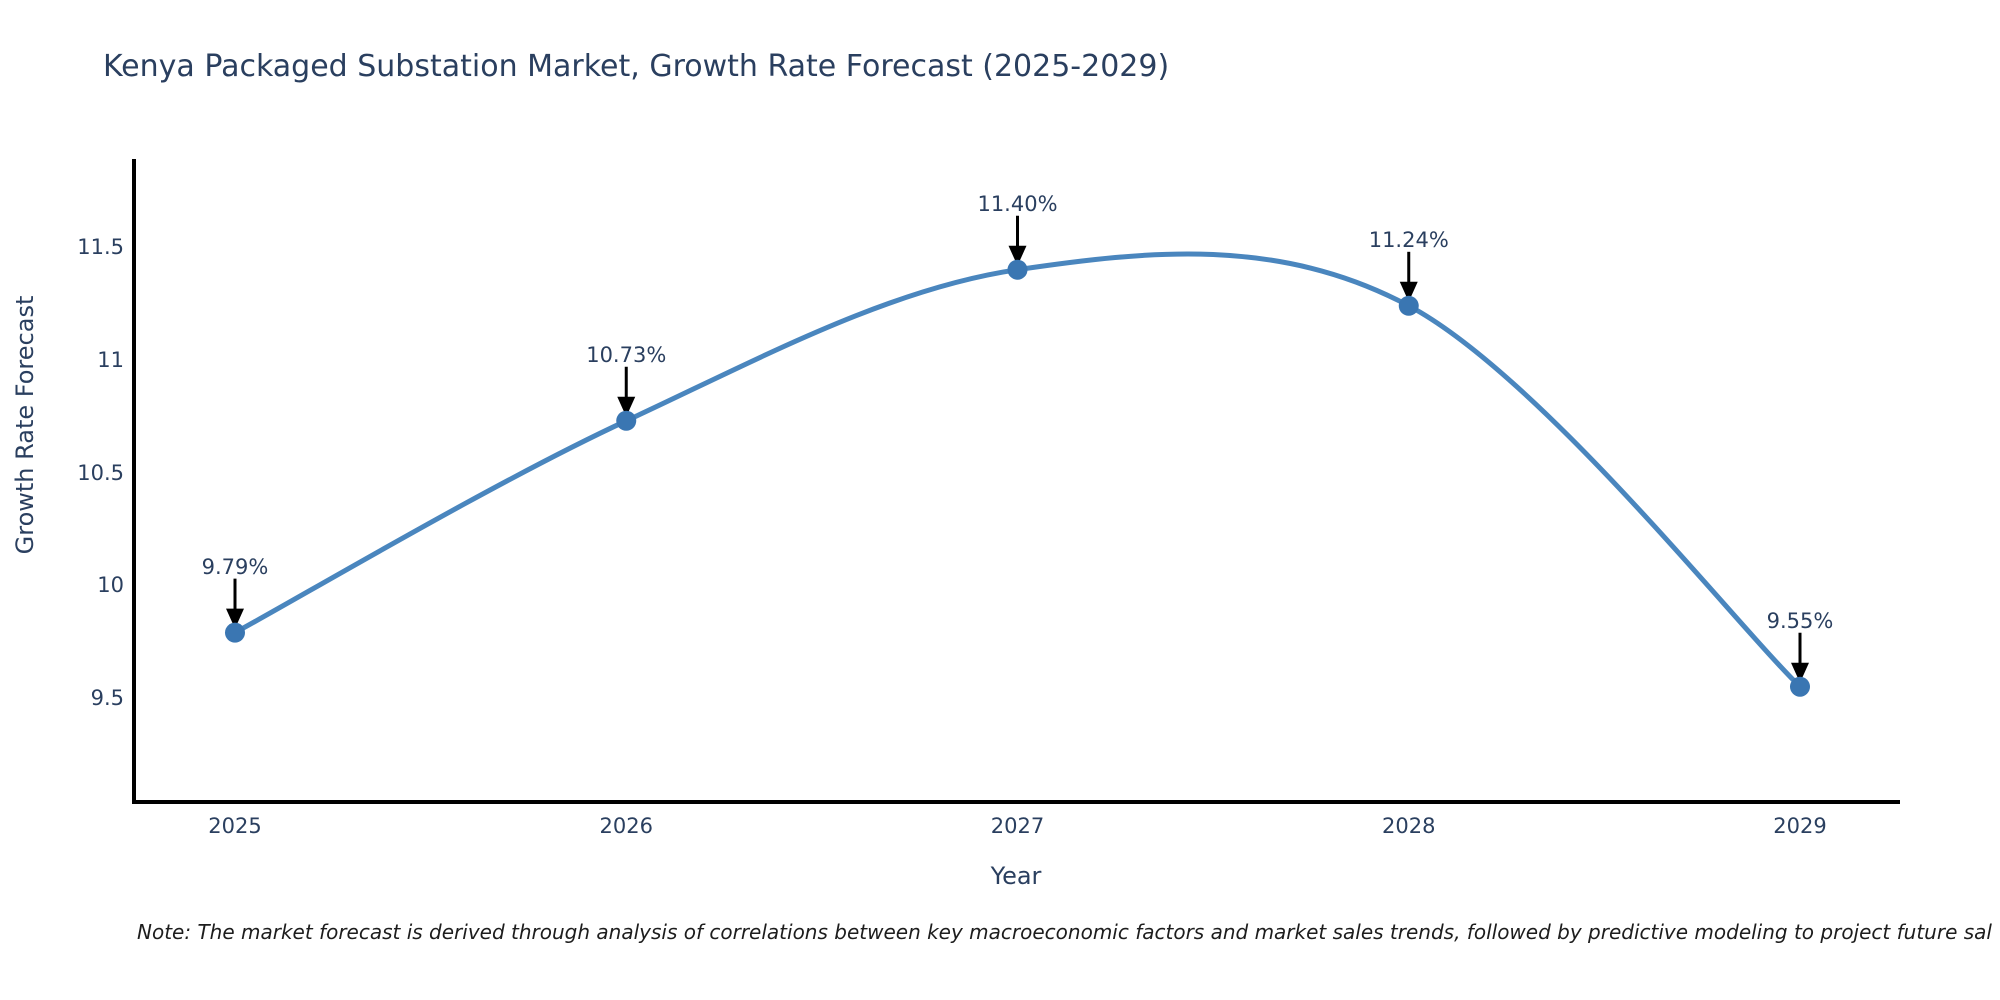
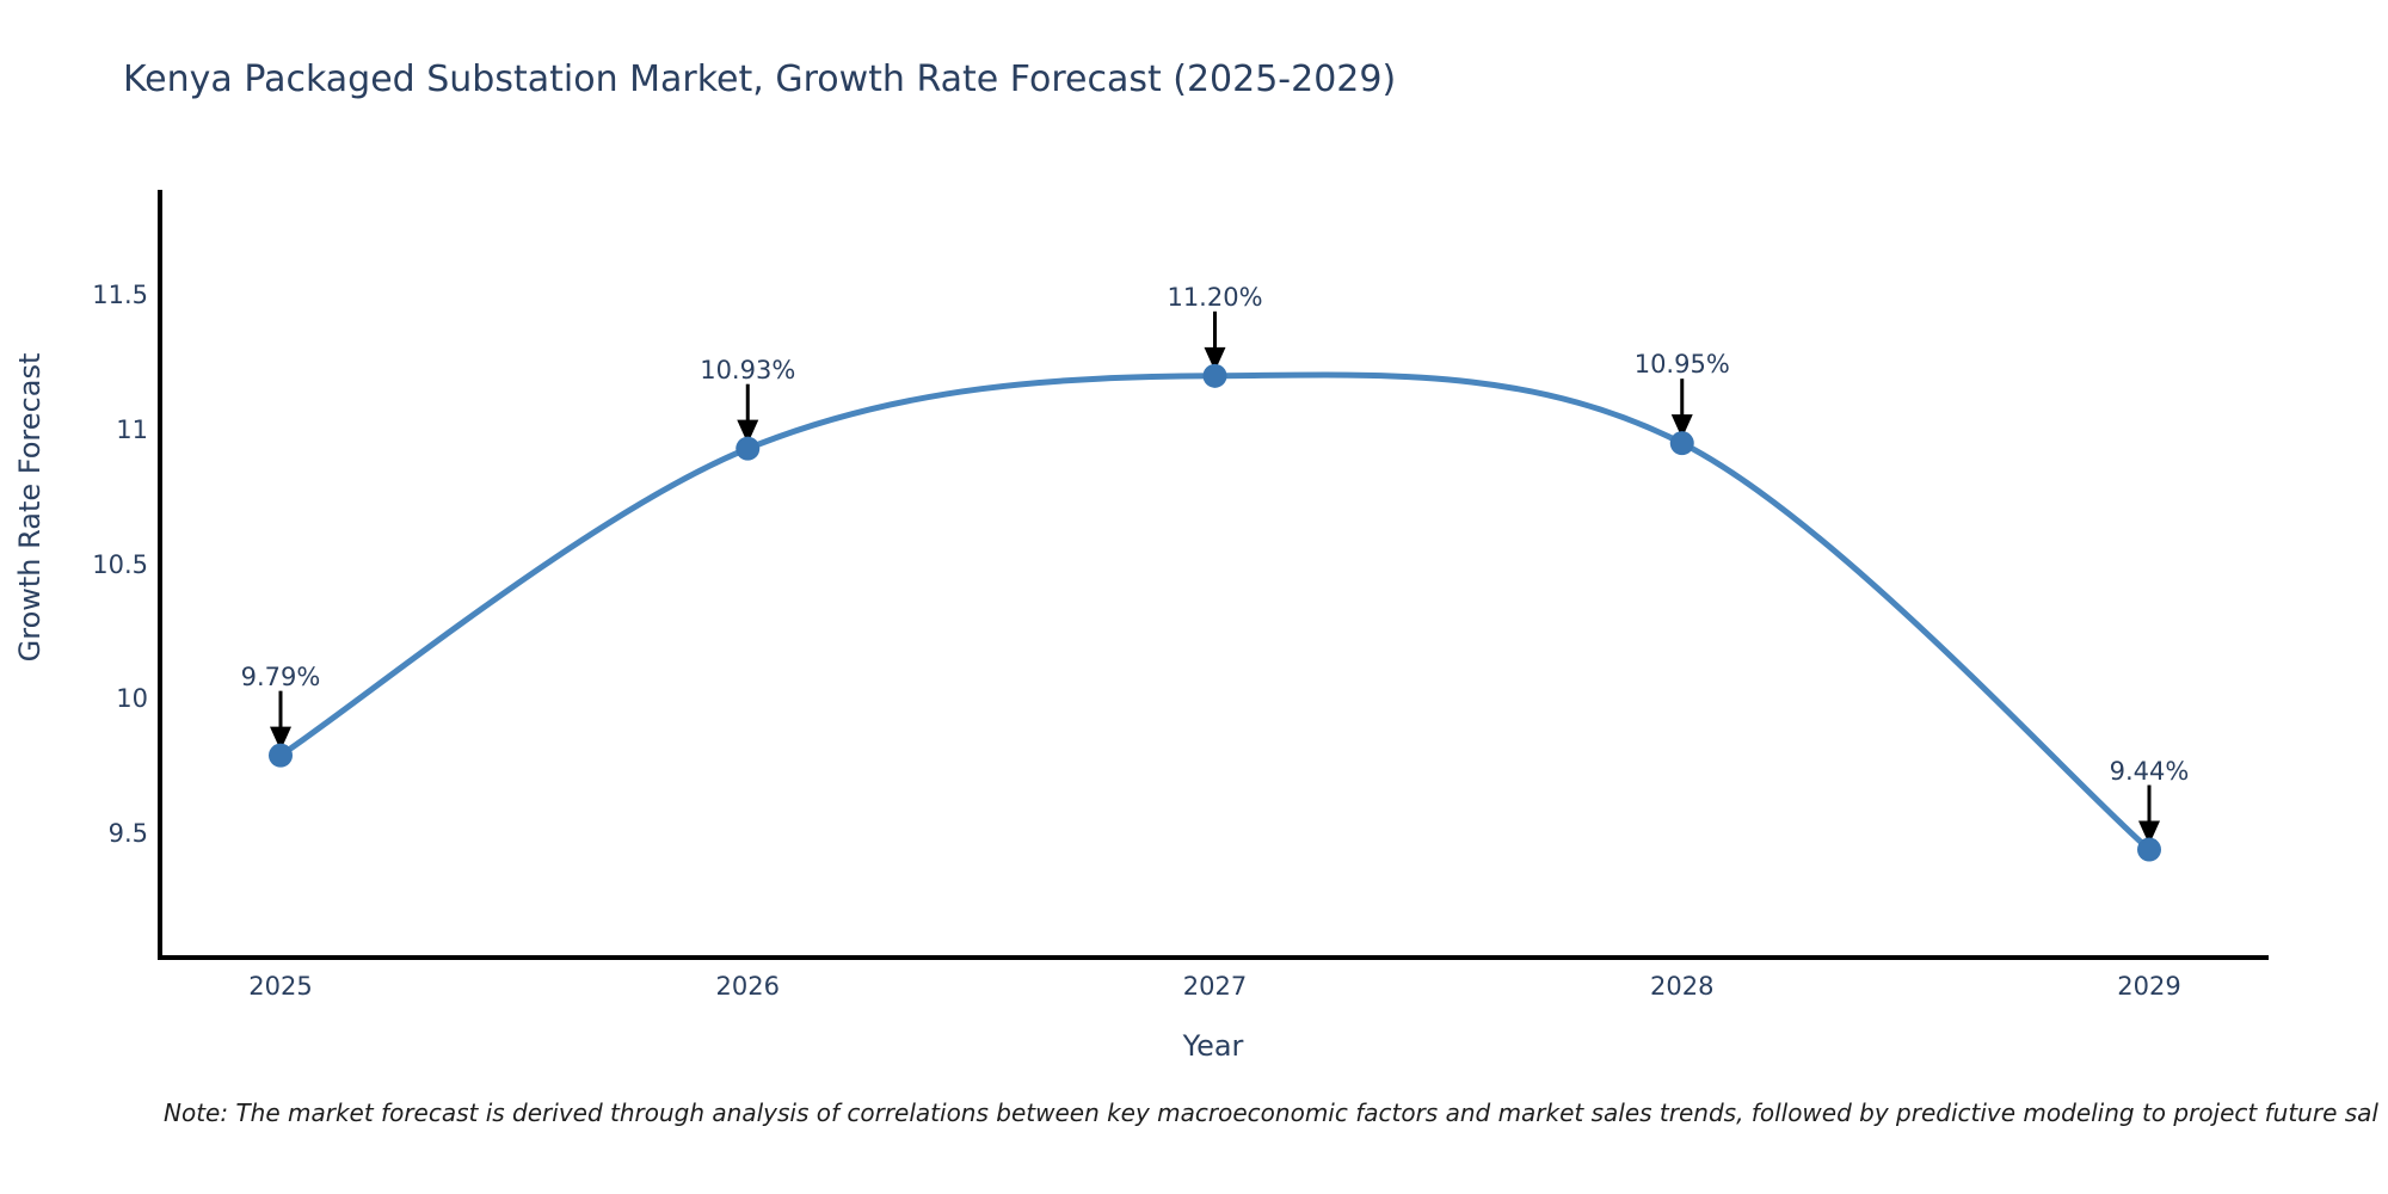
2026: 10.73% -> 10.93%
2027: 11.40% -> 11.20%
2028: 11.24% -> 10.95%
2029: 9.55% -> 9.44%
